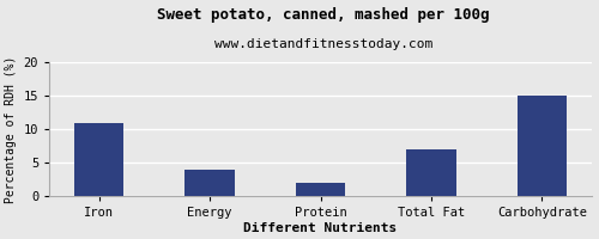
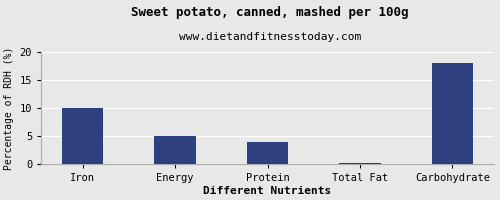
Iron: 11.0 -> 10.0
Energy: 4.0 -> 5.0
Protein: 2.0 -> 4.0
Total Fat: 7.0 -> 0.2
Carbohydrate: 15.0 -> 18.0
